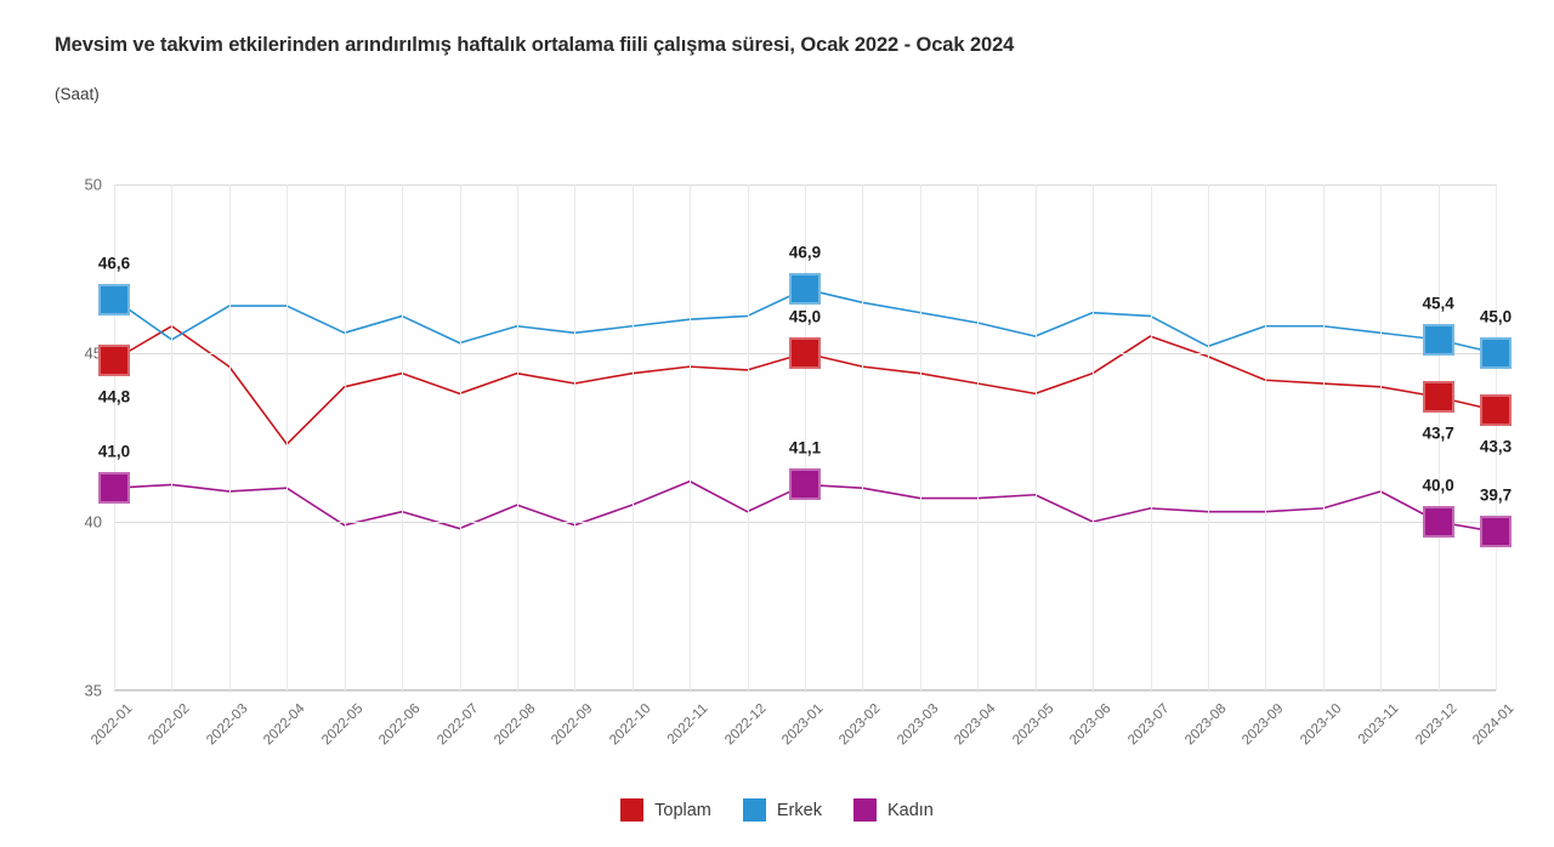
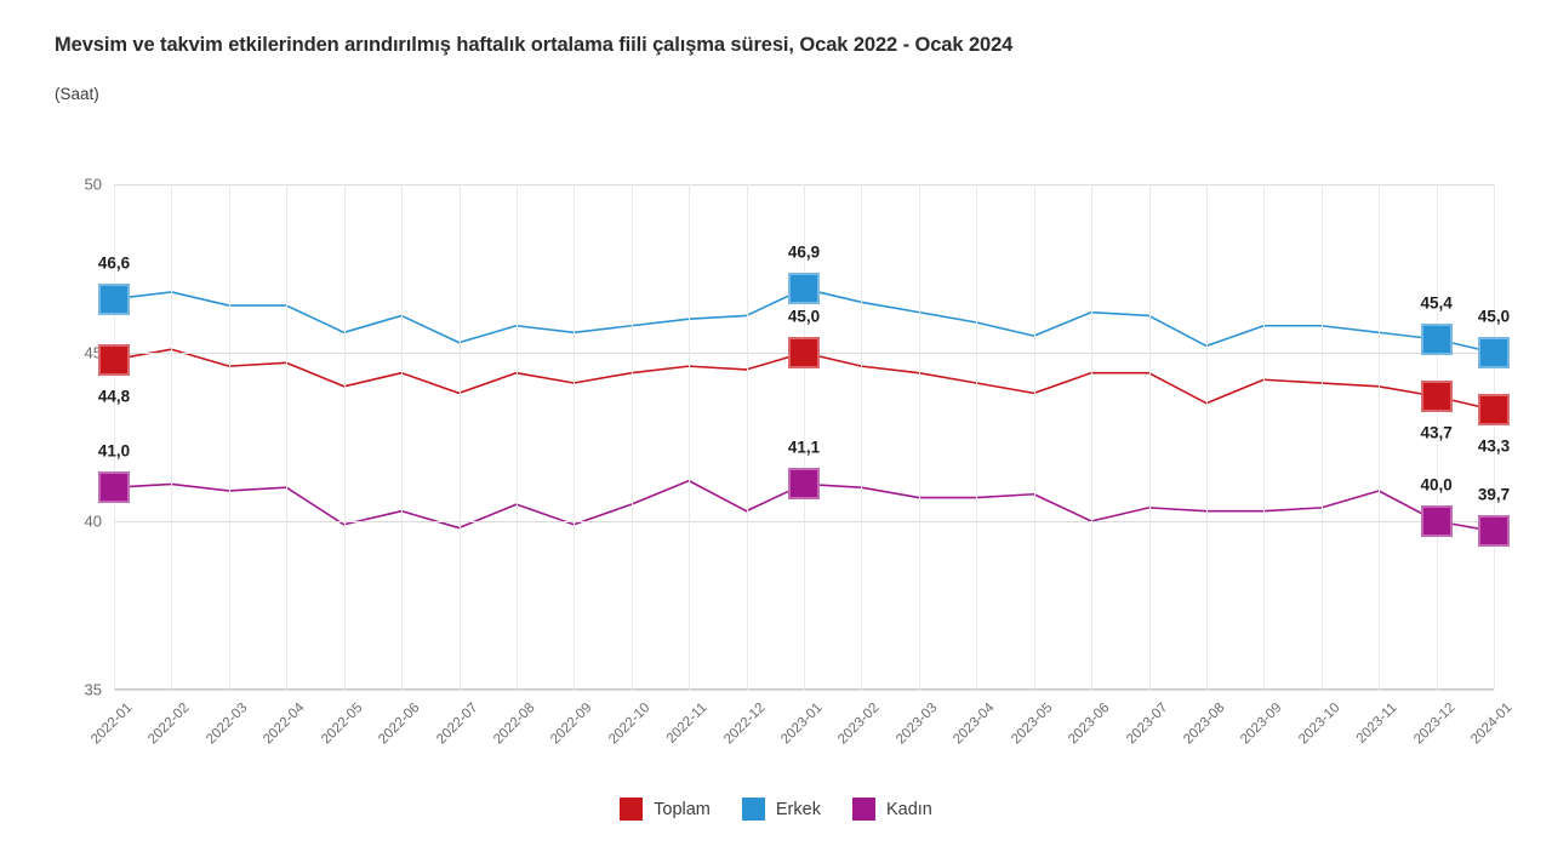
Toplam/2022-02: 45.8 -> 45.1
Erkek/2022-02: 45.4 -> 46.8
Toplam/2022-04: 42.3 -> 44.7
Toplam/2023-07: 45.5 -> 44.4
Toplam/2023-08: 44.9 -> 43.5
